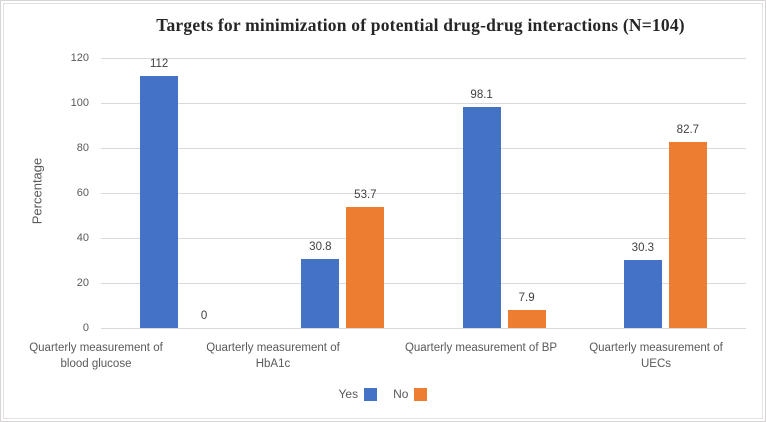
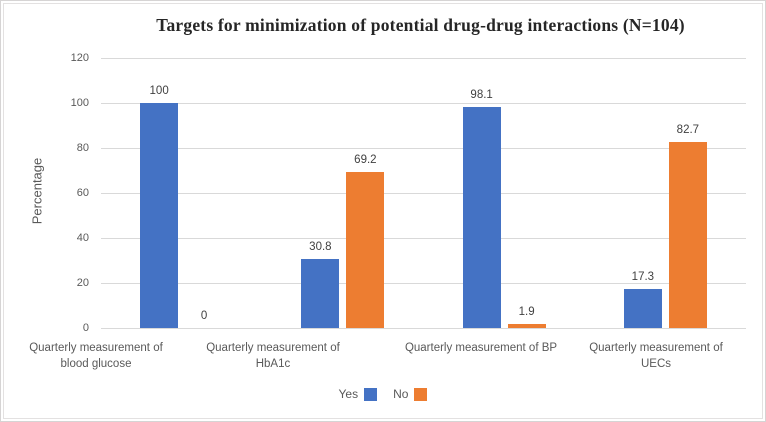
Yes/Quarterly measurement of blood glucose: 112 -> 100
No/Quarterly measurement of HbA1c: 53.7 -> 69.2
No/Quarterly measurement of BP: 7.9 -> 1.9
Yes/Quarterly measurement of UECs: 30.3 -> 17.3
